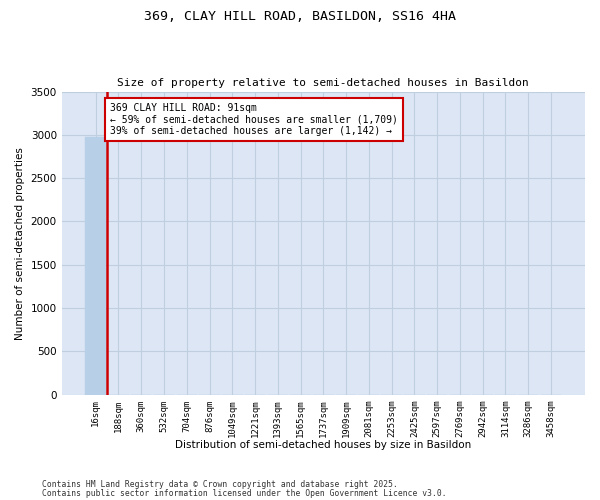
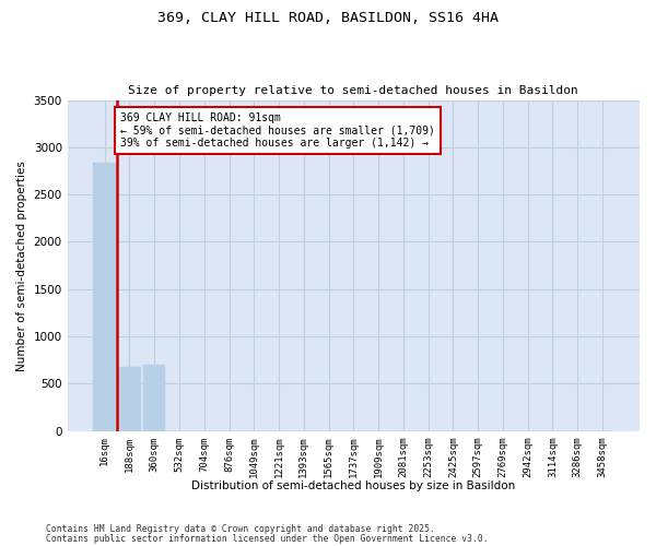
16sqm: 2980 -> 2840
188sqm: 0 -> 680
360sqm: 0 -> 700
